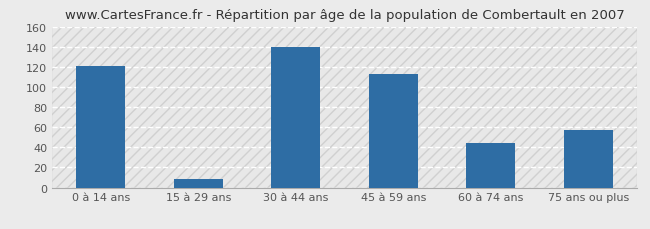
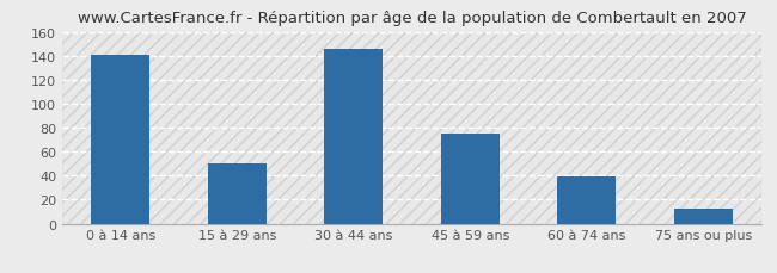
0 à 14 ans: 121 -> 141
15 à 29 ans: 9 -> 50
30 à 44 ans: 140 -> 146
45 à 59 ans: 113 -> 75
60 à 74 ans: 44 -> 39
75 ans ou plus: 57 -> 13
